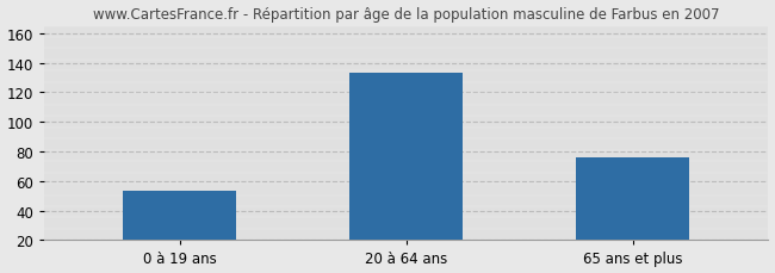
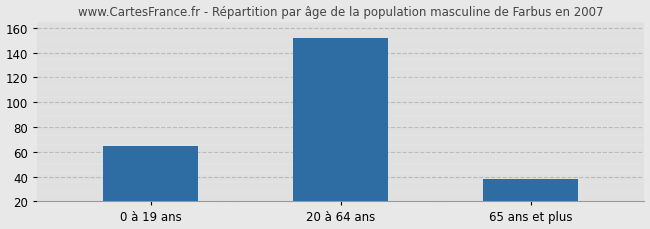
0 à 19 ans: 53 -> 65
20 à 64 ans: 133 -> 152
65 ans et plus: 76 -> 38
